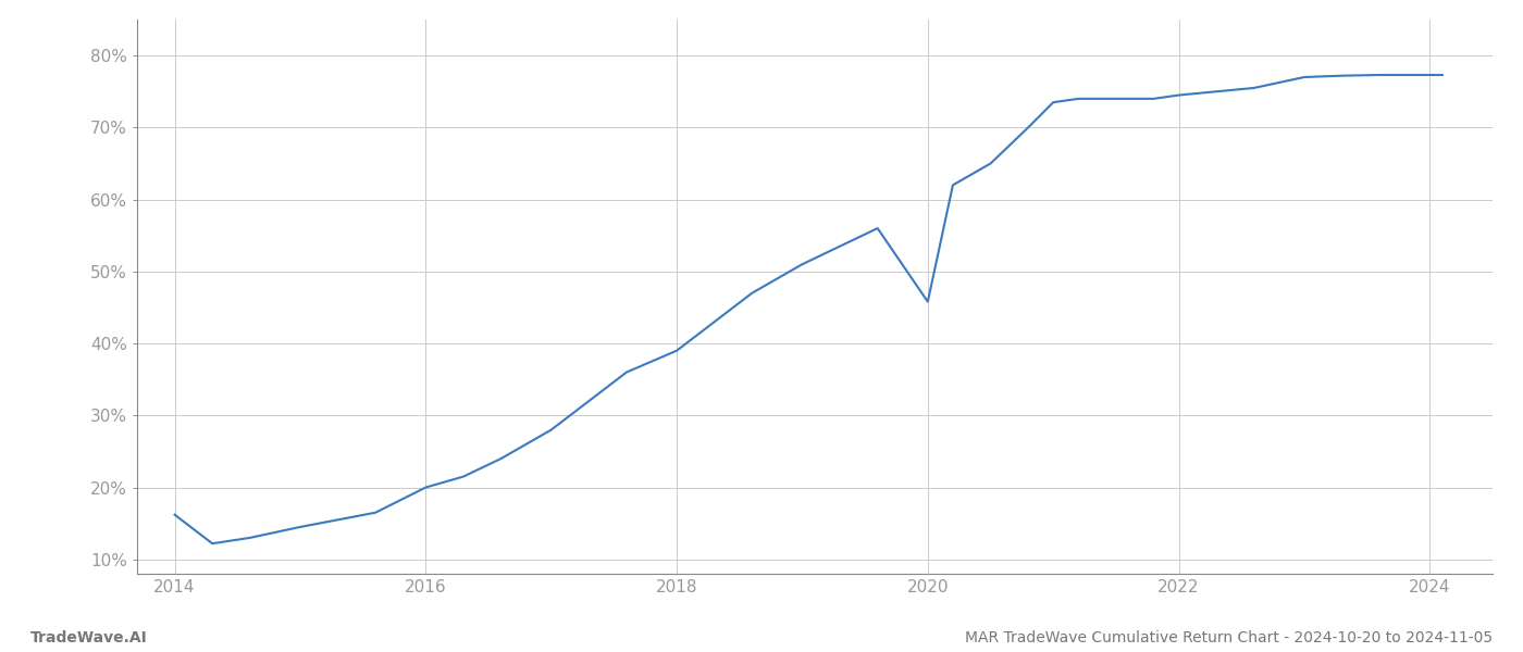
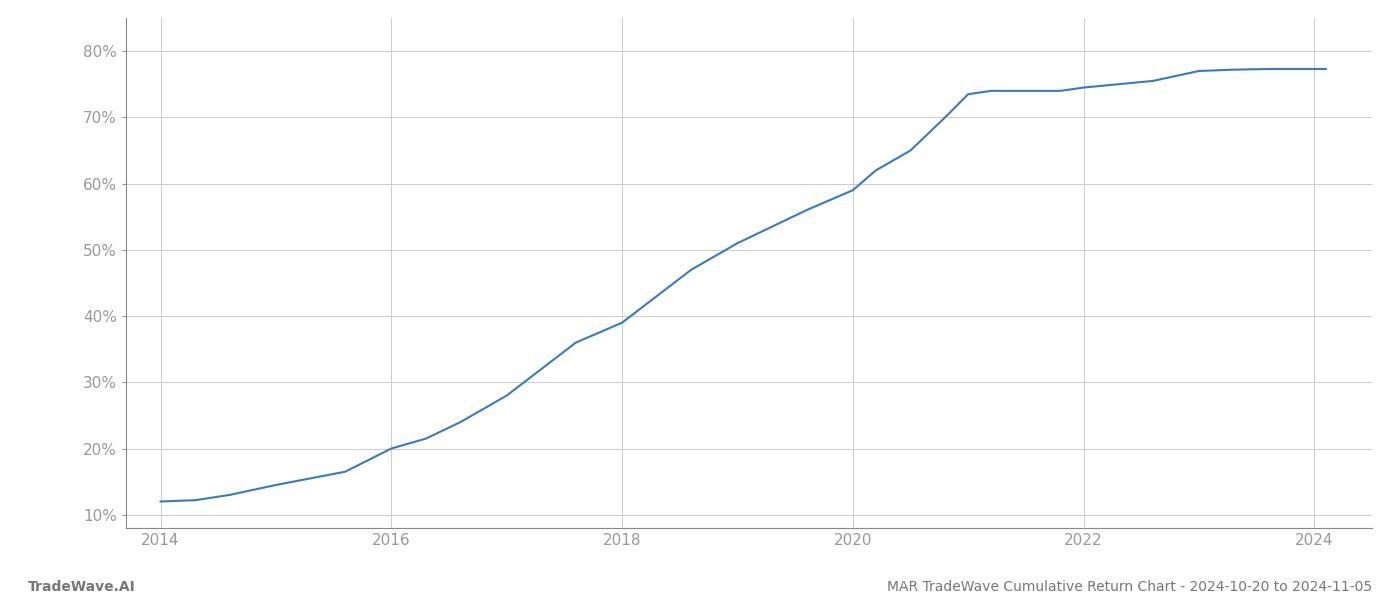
2014: 16.2% -> 12.0%
2020: 45.8% -> 59.0%
